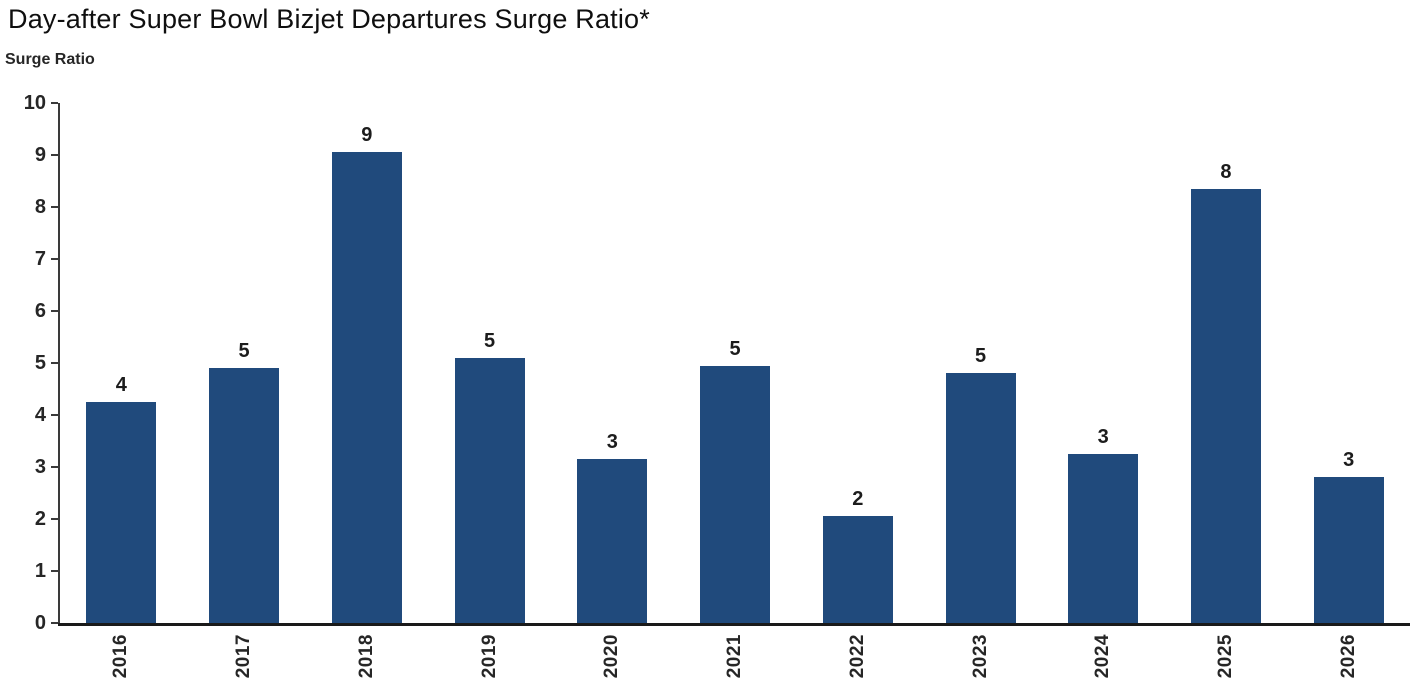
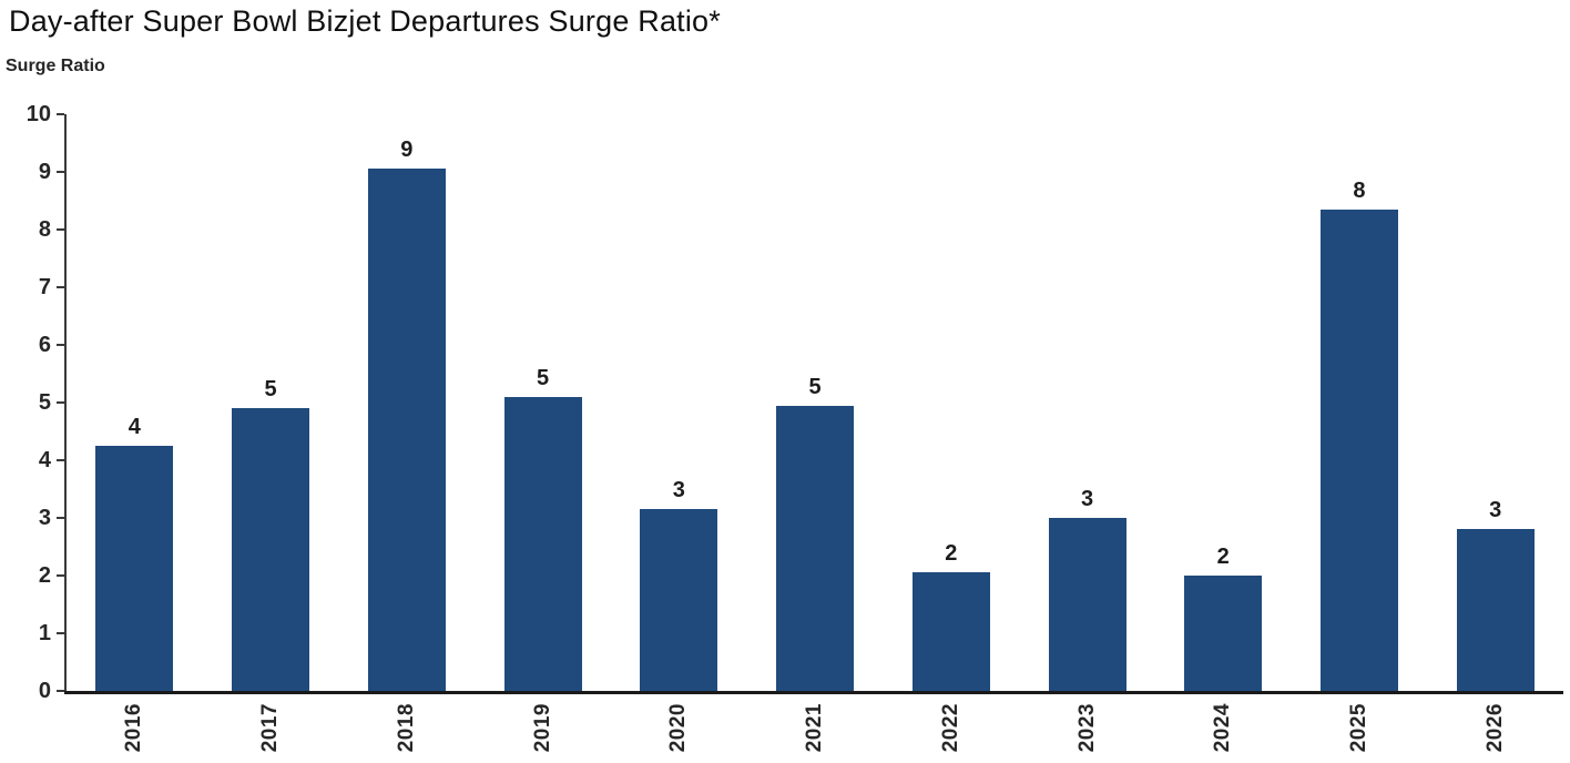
2023: 5 -> 3
2024: 3 -> 2
